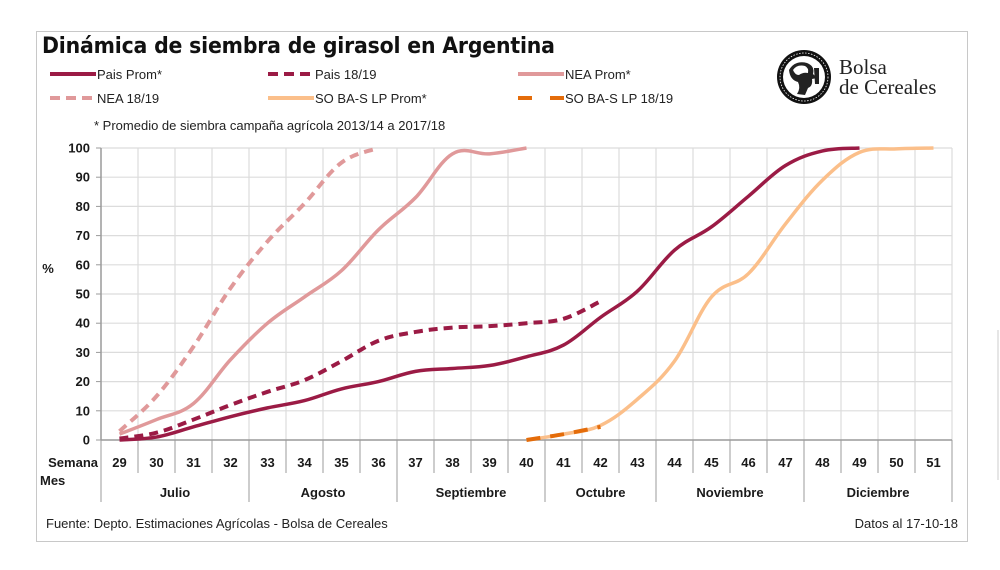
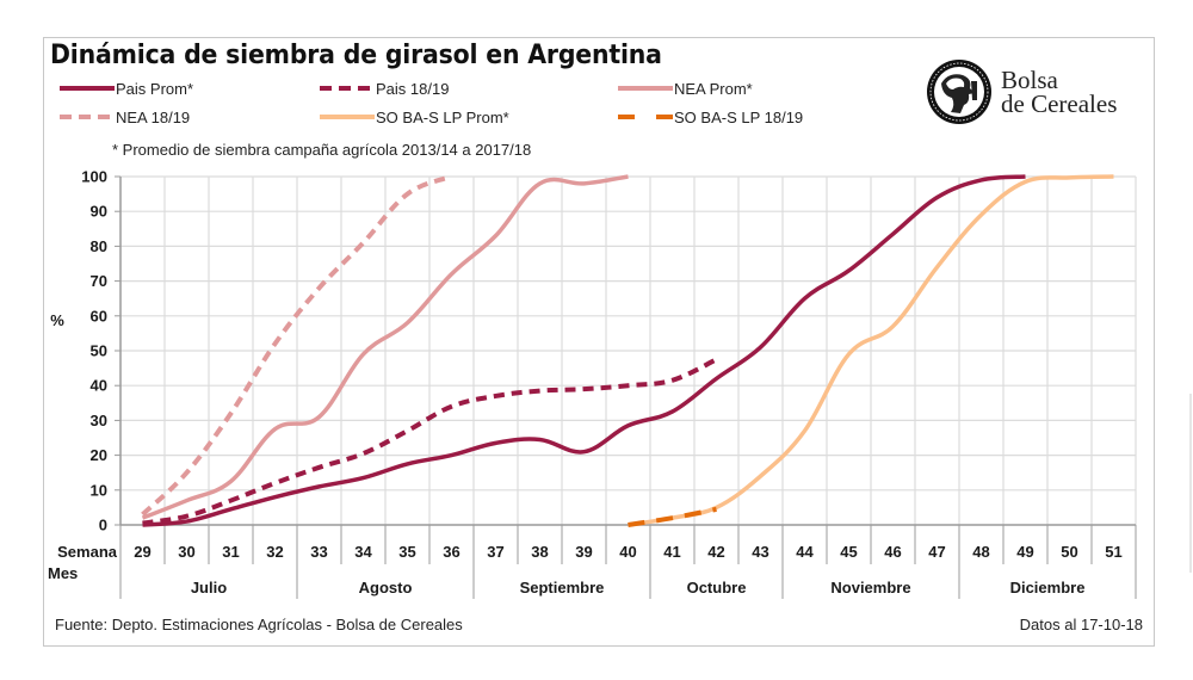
NEA Prom*/33: 40 -> 31
Pais Prom*/39: 26 -> 21
